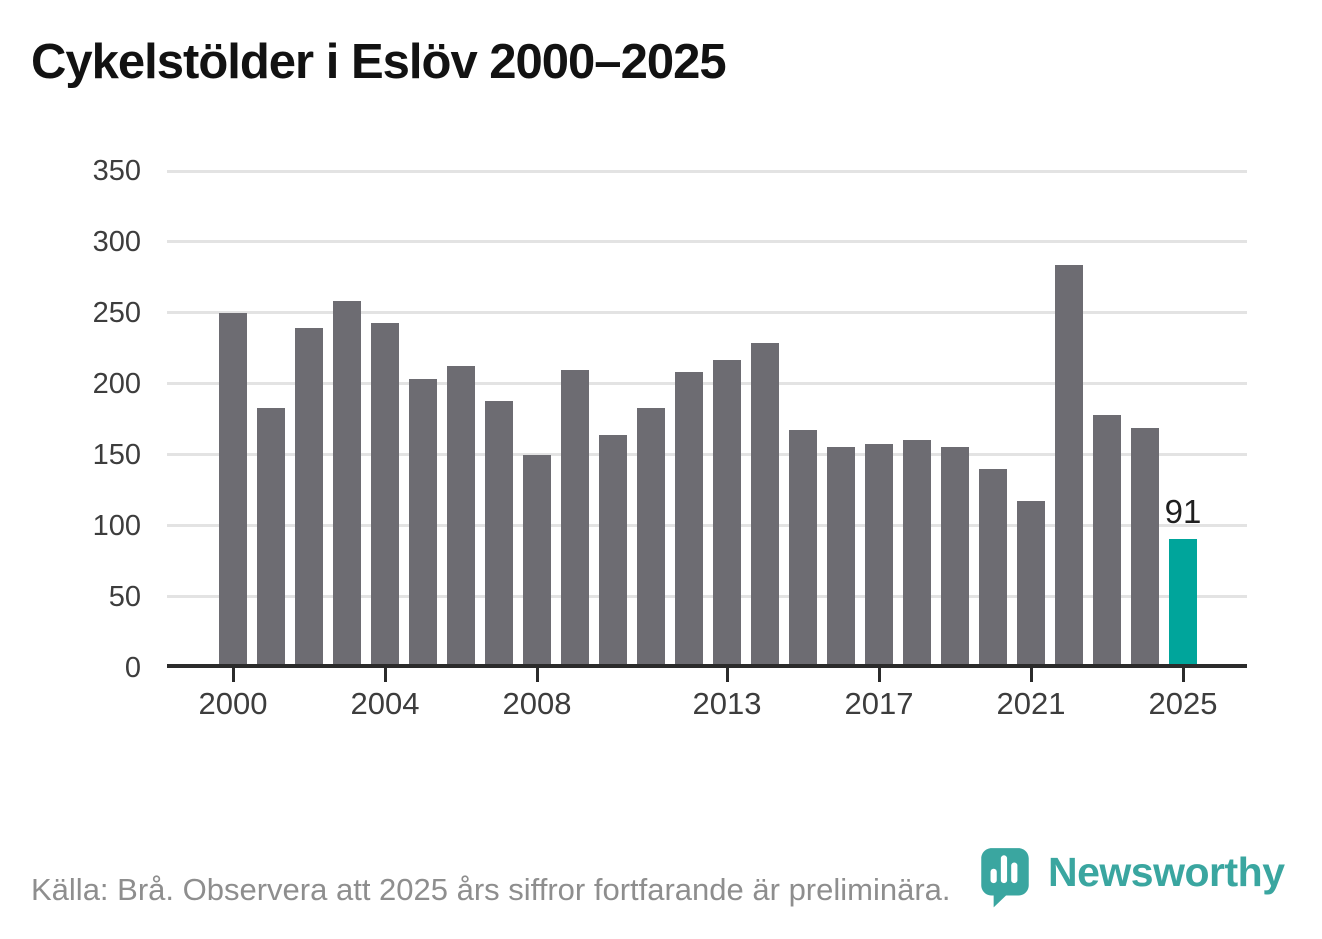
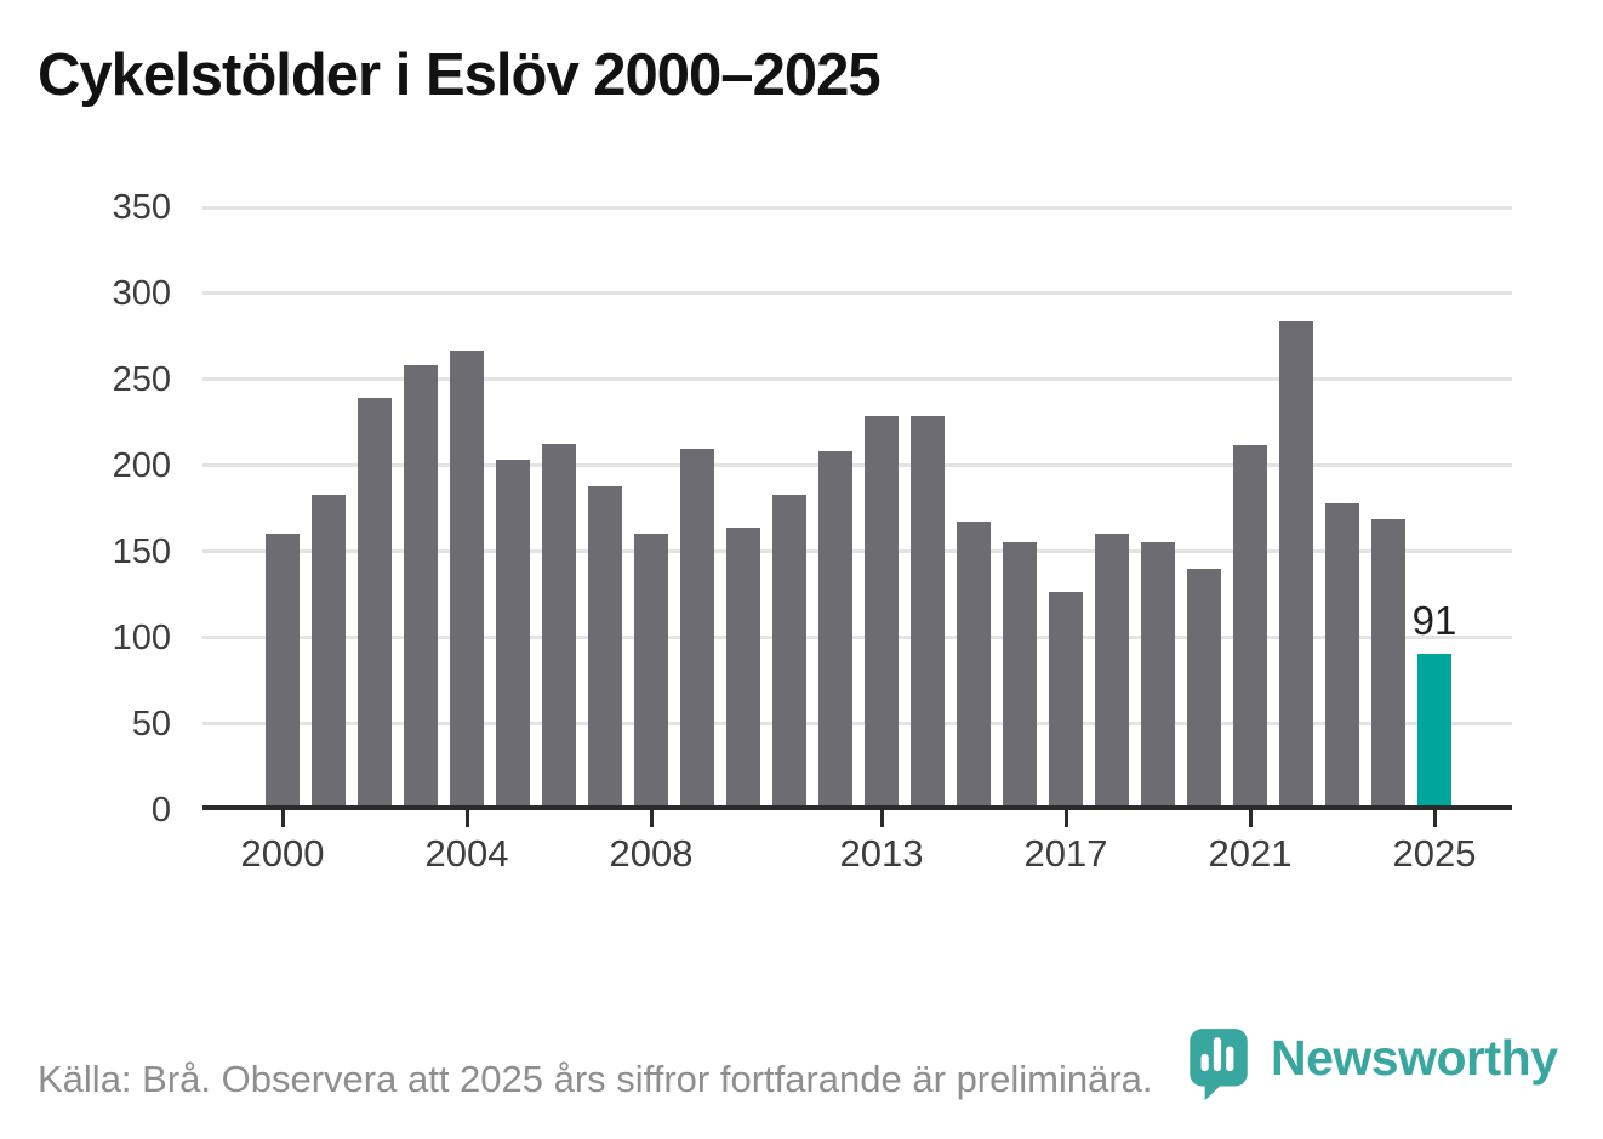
2000: 250 -> 161
2004: 243 -> 267
2008: 150 -> 161
2013: 217 -> 229
2017: 158 -> 127
2021: 118 -> 212
